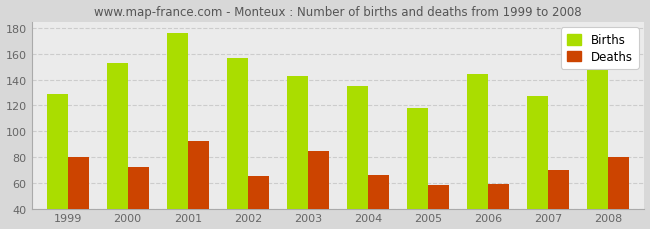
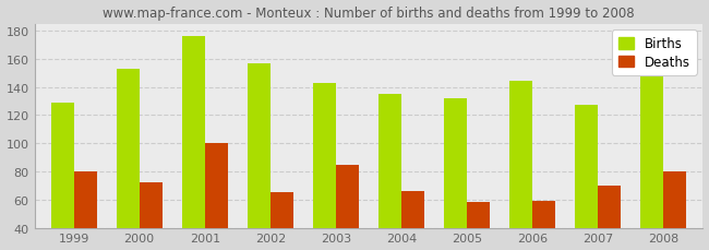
Deaths/2001: 92 -> 100
Births/2005: 118 -> 132
